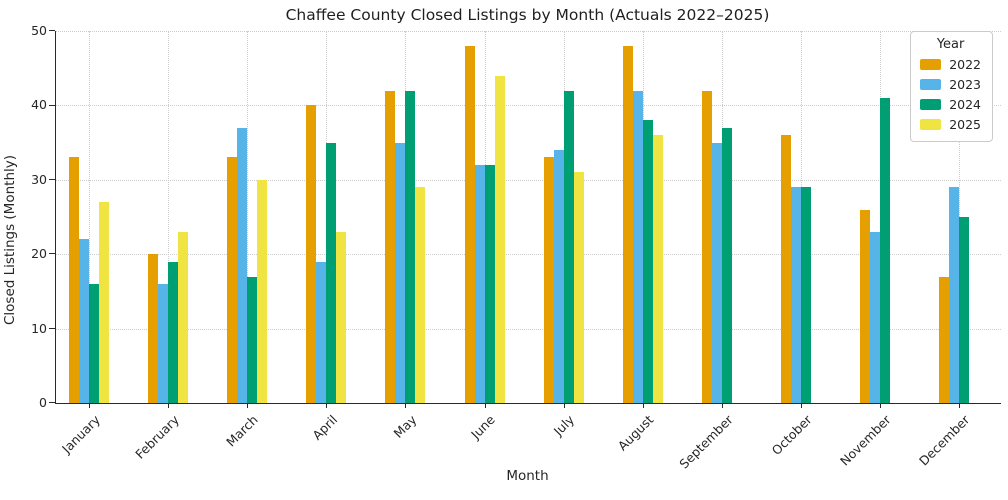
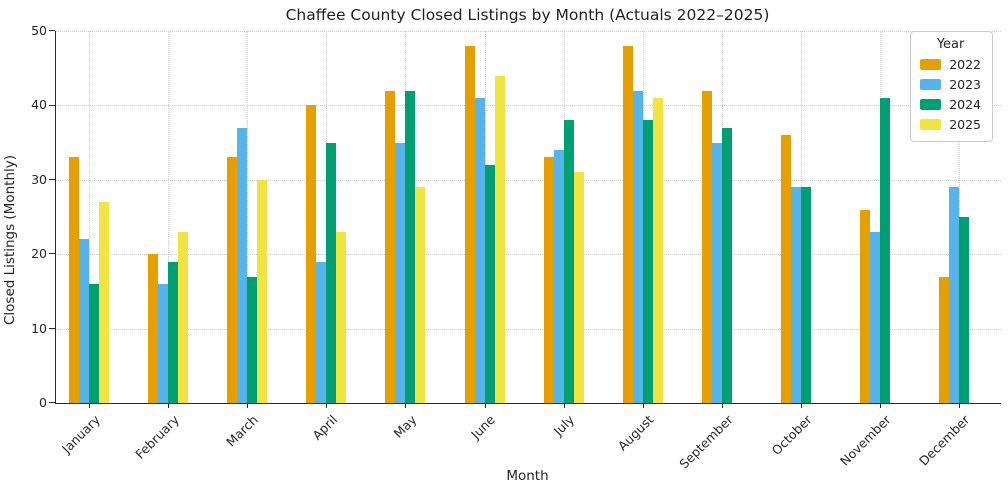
2023/June: 32 -> 41
2024/July: 42 -> 38
2025/August: 36 -> 41
